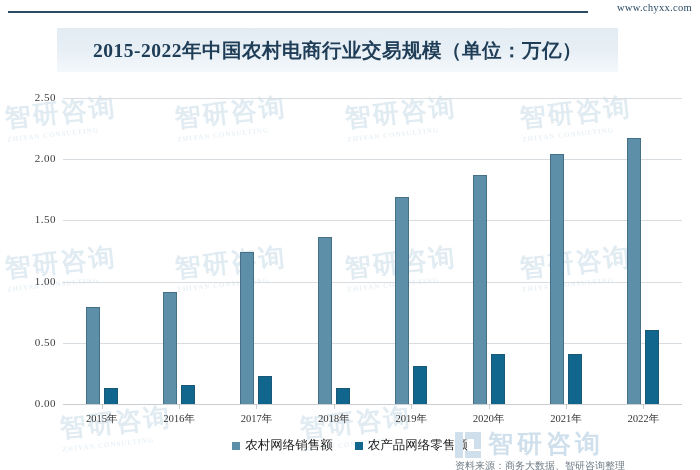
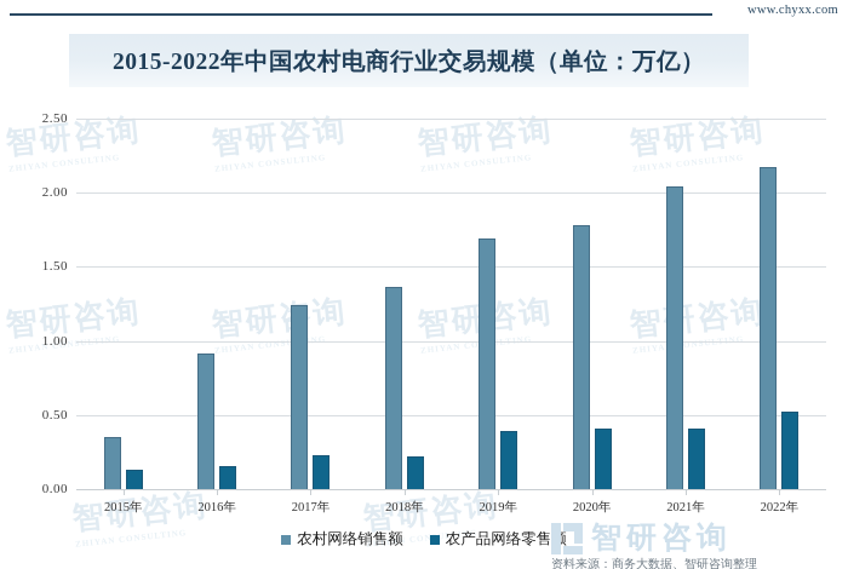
农村网络销售额/2015年: 0.80 -> 0.36
农产品网络零售额/2018年: 0.14 -> 0.23
农产品网络零售额/2019年: 0.32 -> 0.40
农村网络销售额/2020年: 1.88 -> 1.79
农产品网络零售额/2022年: 0.61 -> 0.53
